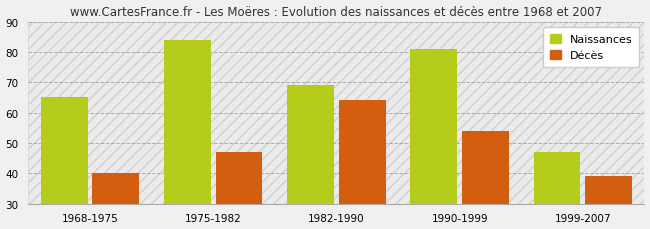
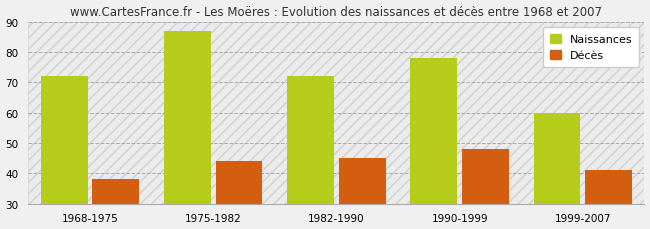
Naissances/1968-1975: 65 -> 72
Décès/1968-1975: 40 -> 38
Naissances/1975-1982: 84 -> 87
Décès/1975-1982: 47 -> 44
Naissances/1982-1990: 69 -> 72
Décès/1982-1990: 64 -> 45
Naissances/1990-1999: 81 -> 78
Décès/1990-1999: 54 -> 48
Naissances/1999-2007: 47 -> 60
Décès/1999-2007: 39 -> 41
